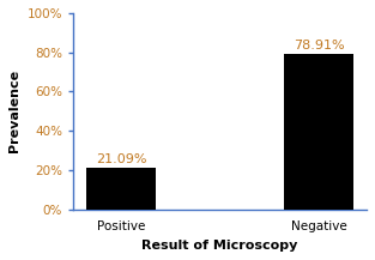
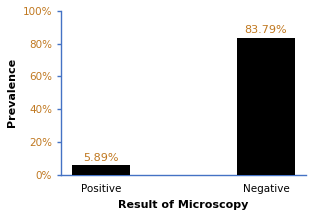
Positive: 21.09% -> 5.89%
Negative: 78.91% -> 83.79%
